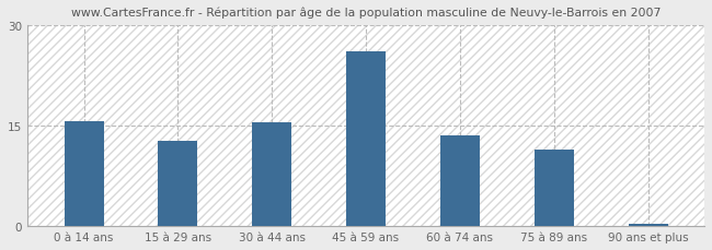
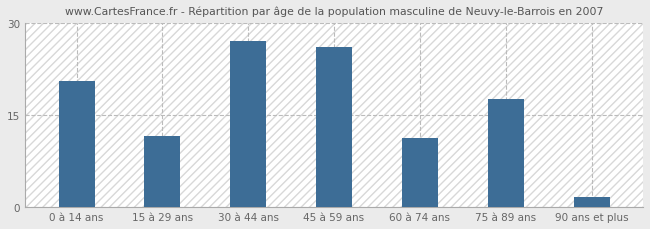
0 à 14 ans: 15.6 -> 20.6
15 à 29 ans: 12.7 -> 11.6
30 à 44 ans: 15.5 -> 27.0
60 à 74 ans: 13.6 -> 11.2
75 à 89 ans: 11.5 -> 17.6
90 ans et plus: 0.4 -> 1.6
